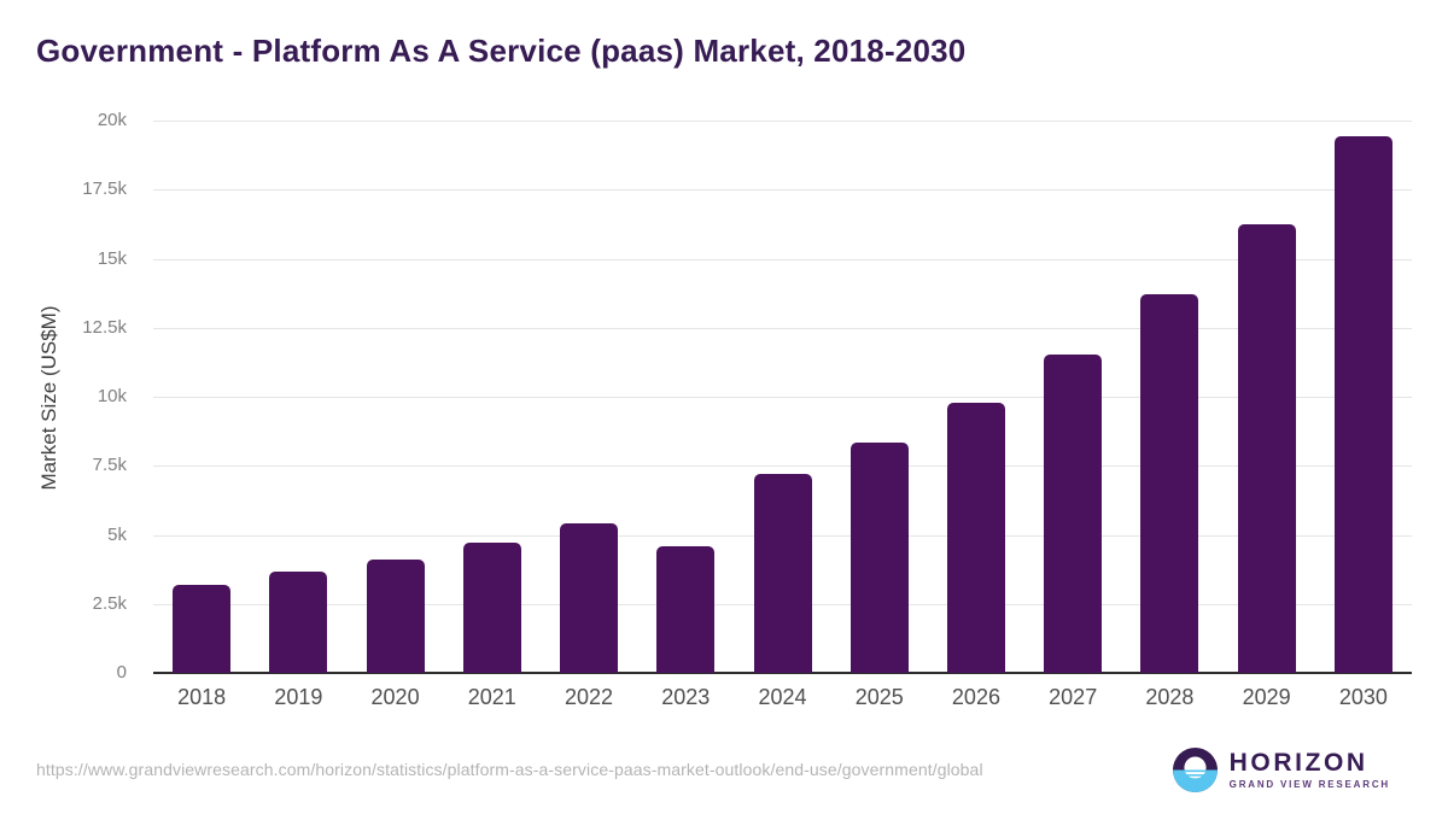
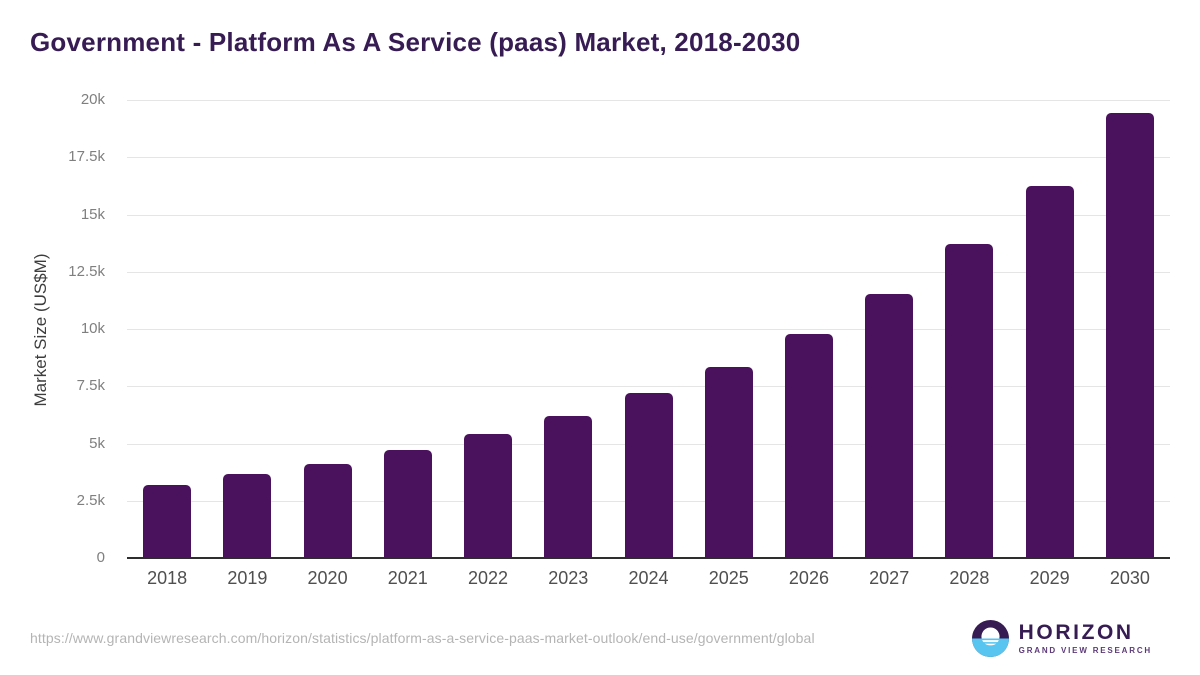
2023: 4.6k -> 6.2k
